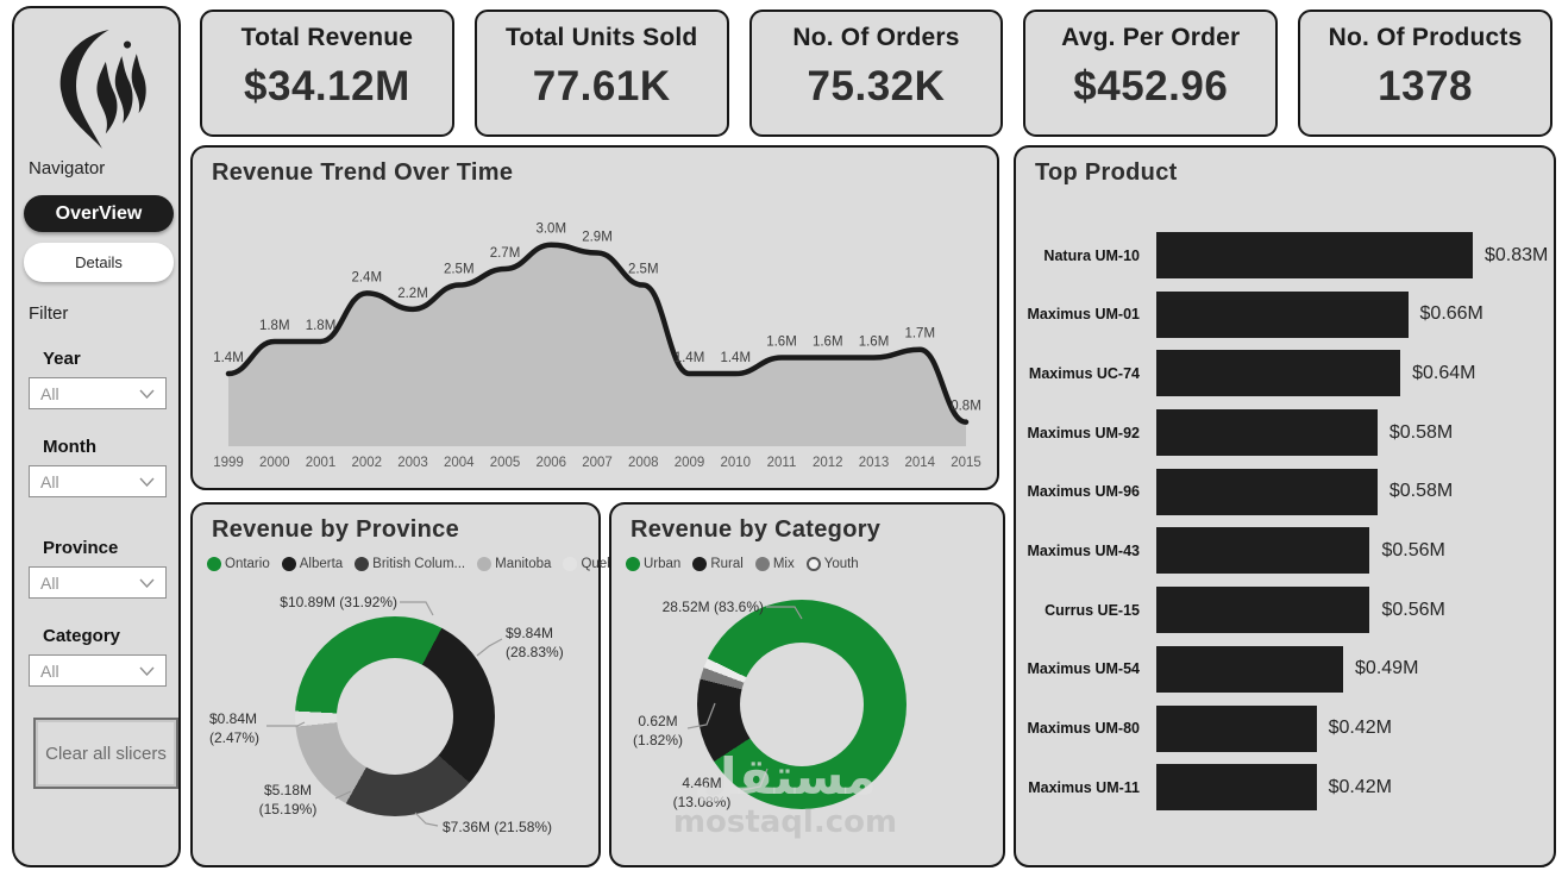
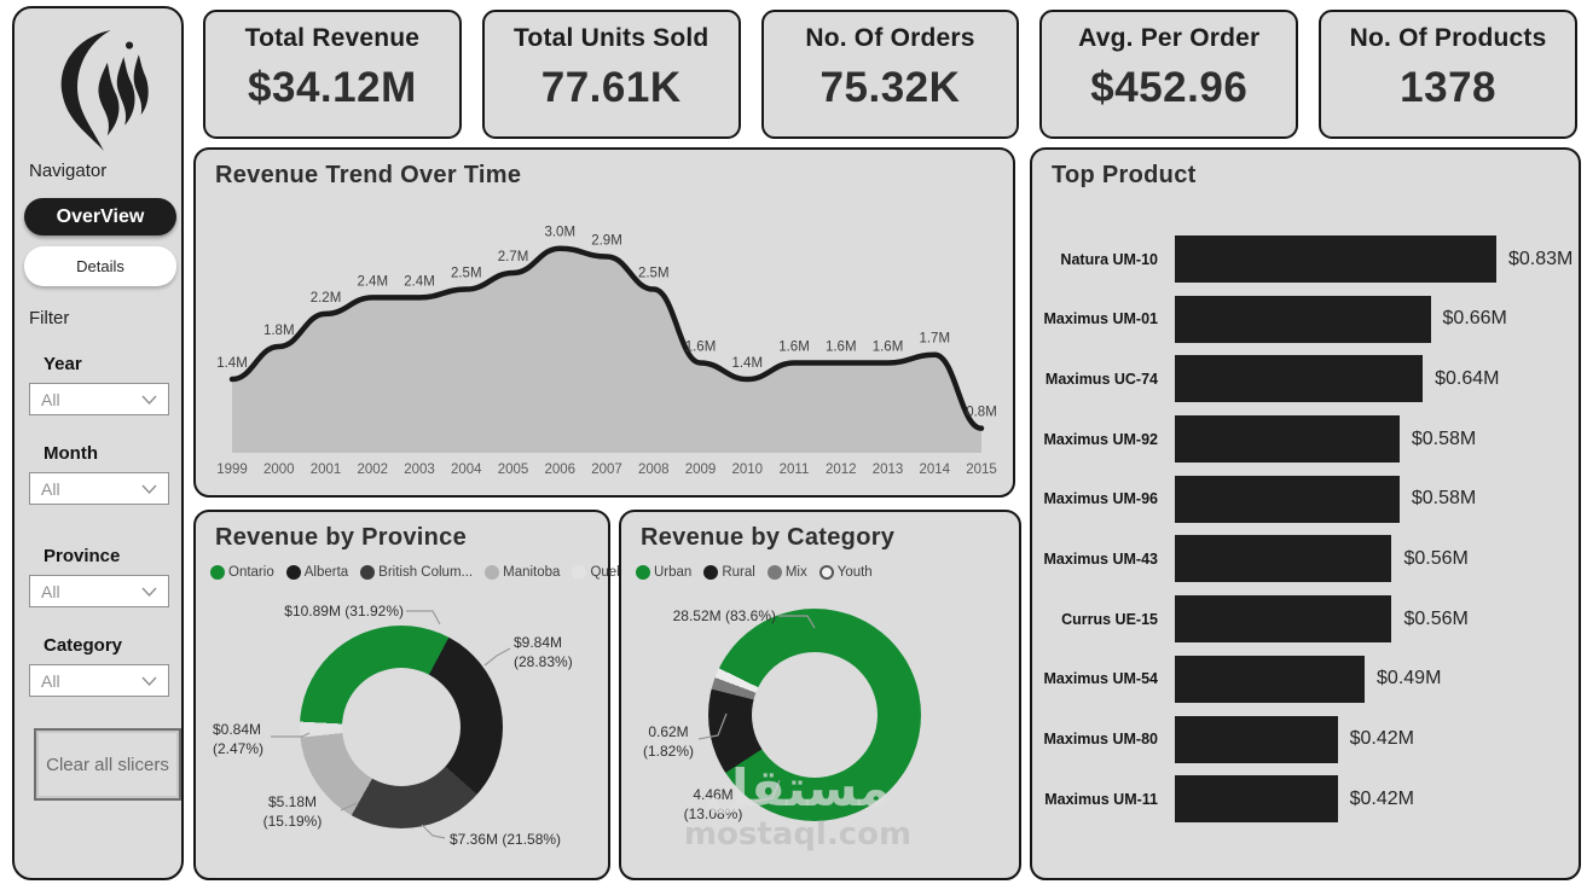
Revenue Trend Over Time/2001: 1.8M -> 2.2M
Revenue Trend Over Time/2003: 2.2M -> 2.4M
Revenue Trend Over Time/2009: 1.4M -> 1.6M
